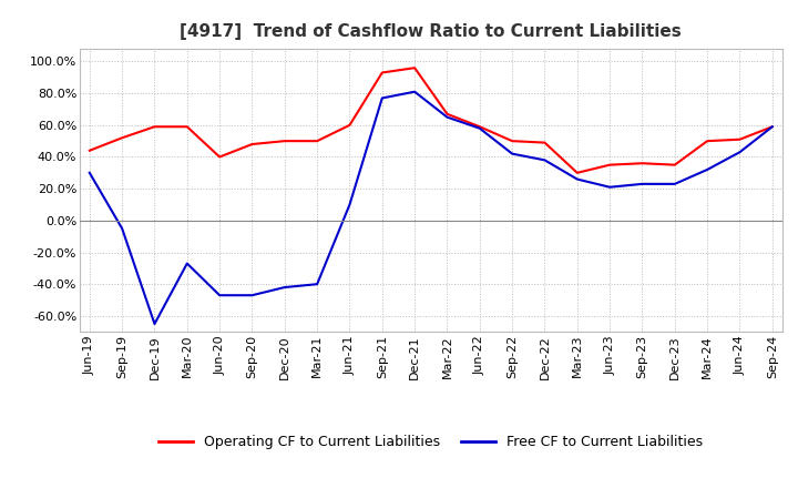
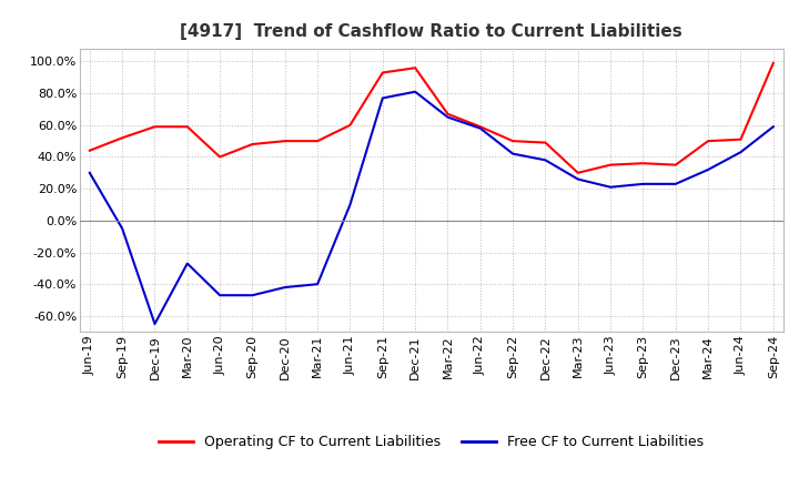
Operating CF to Current Liabilities/Sep-24: 59% -> 99%
